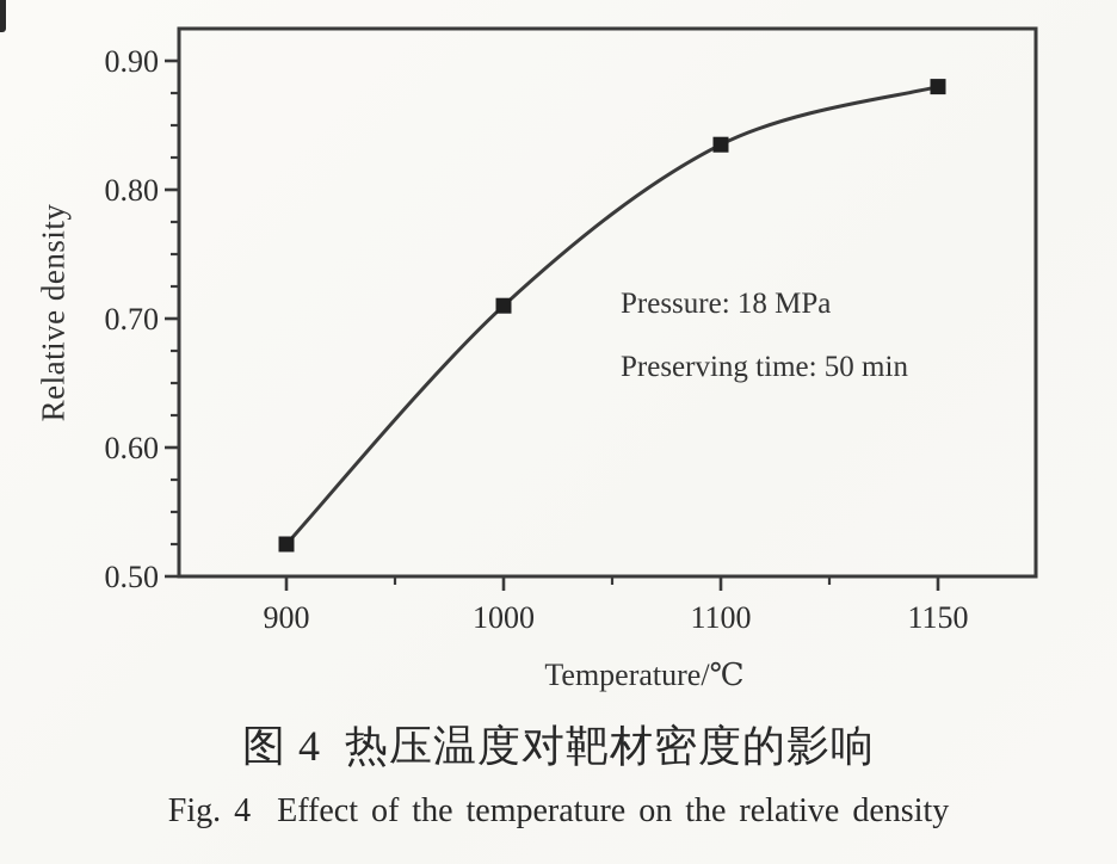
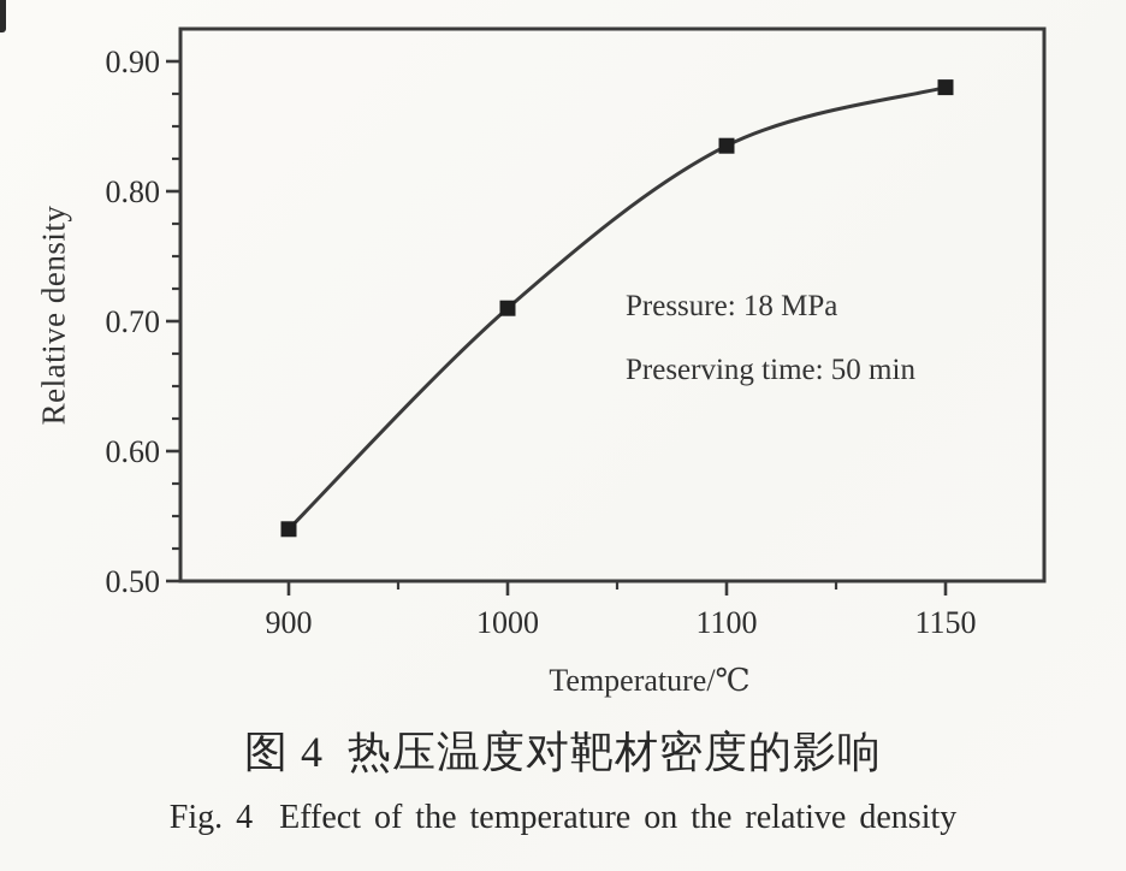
900: 0.525 -> 0.540
